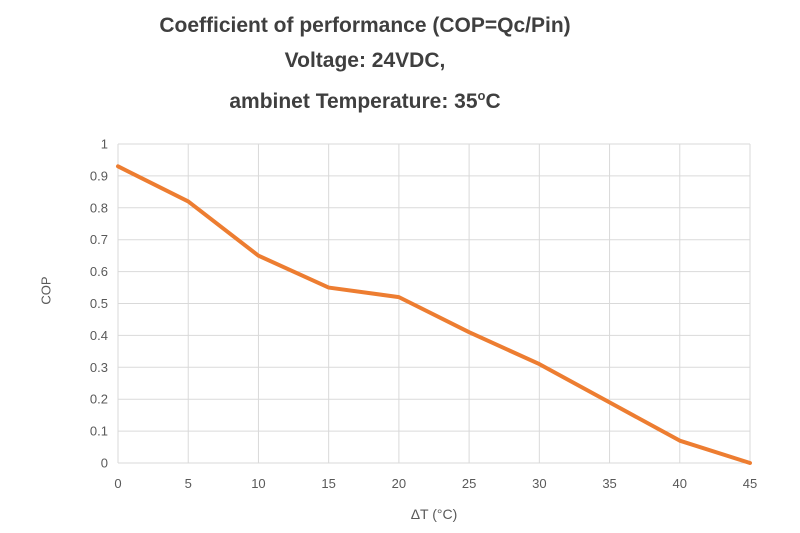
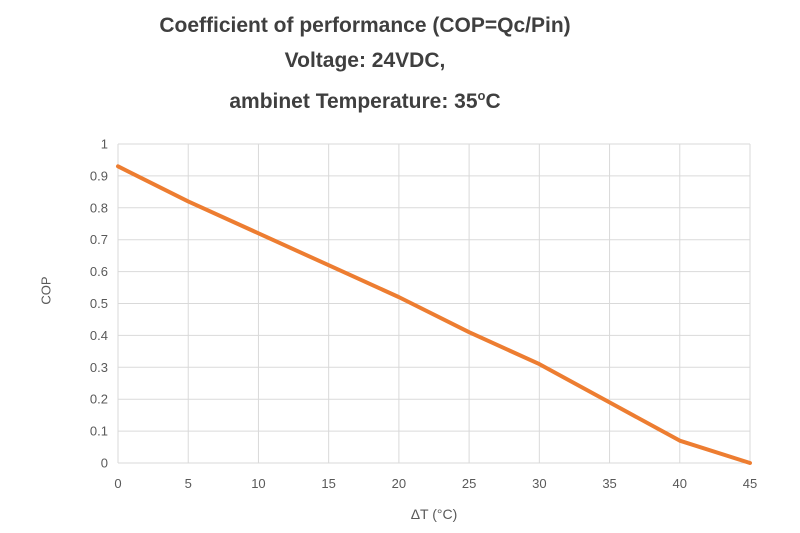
10: 0.65 -> 0.72
15: 0.55 -> 0.62
